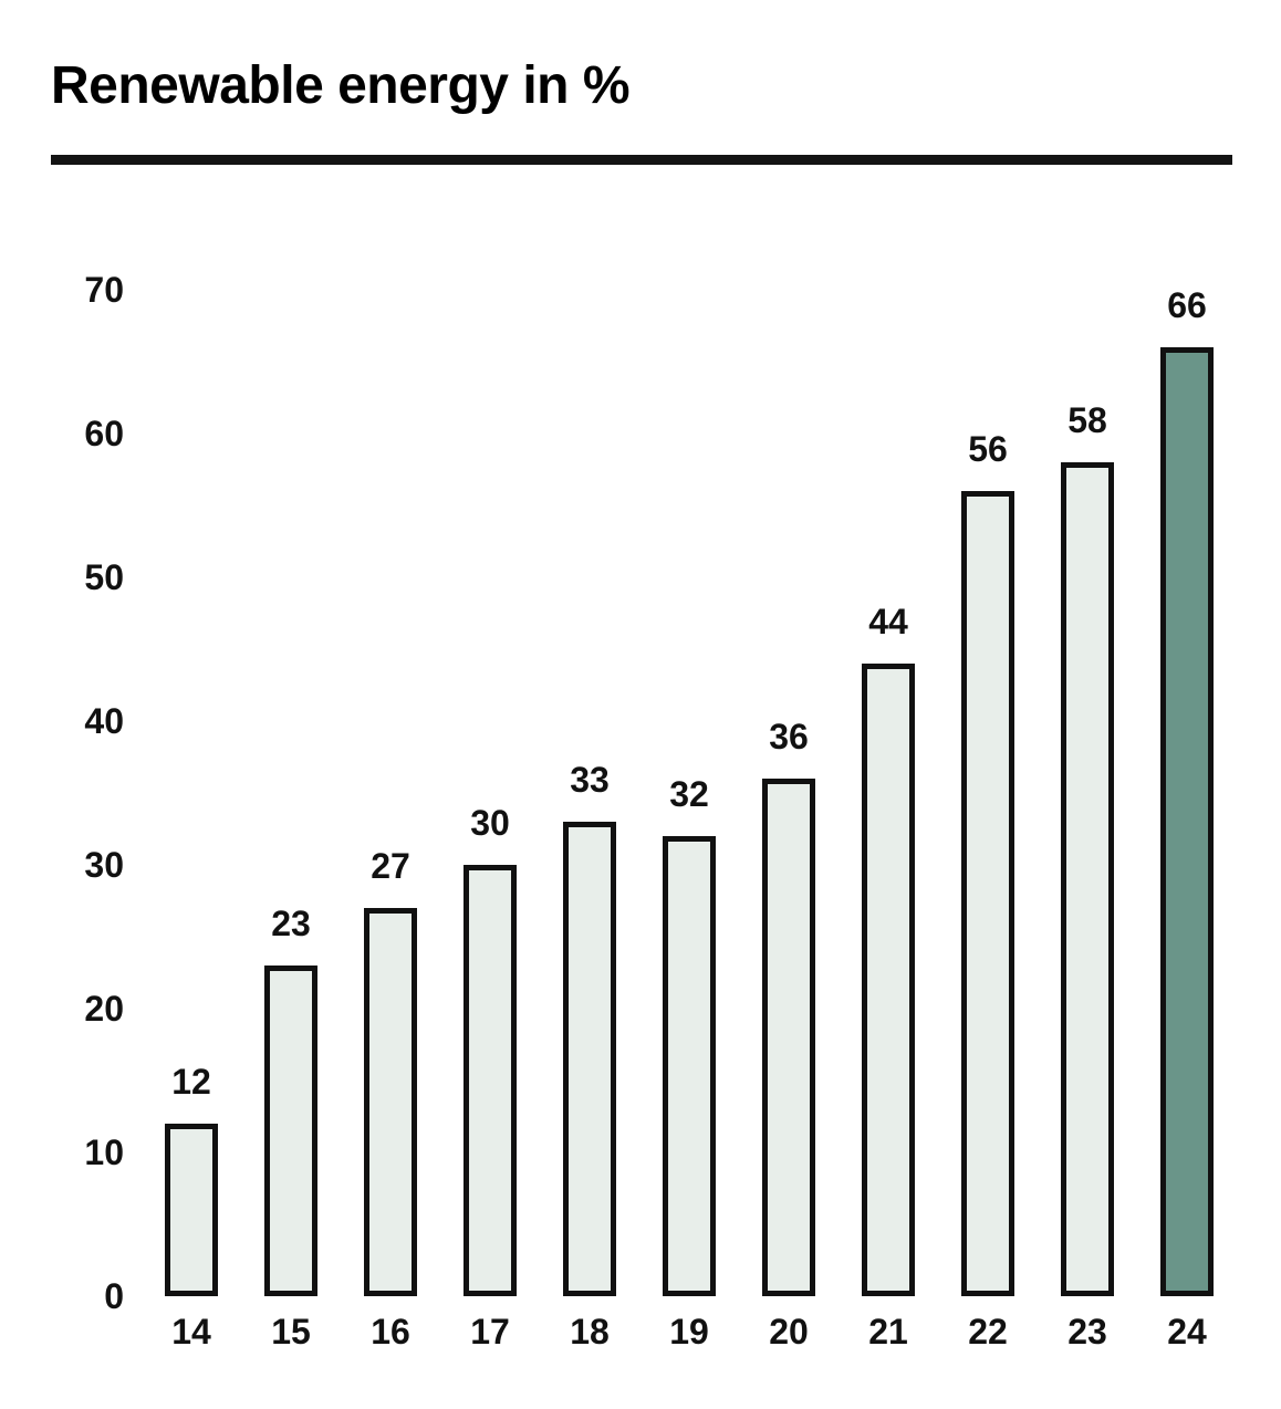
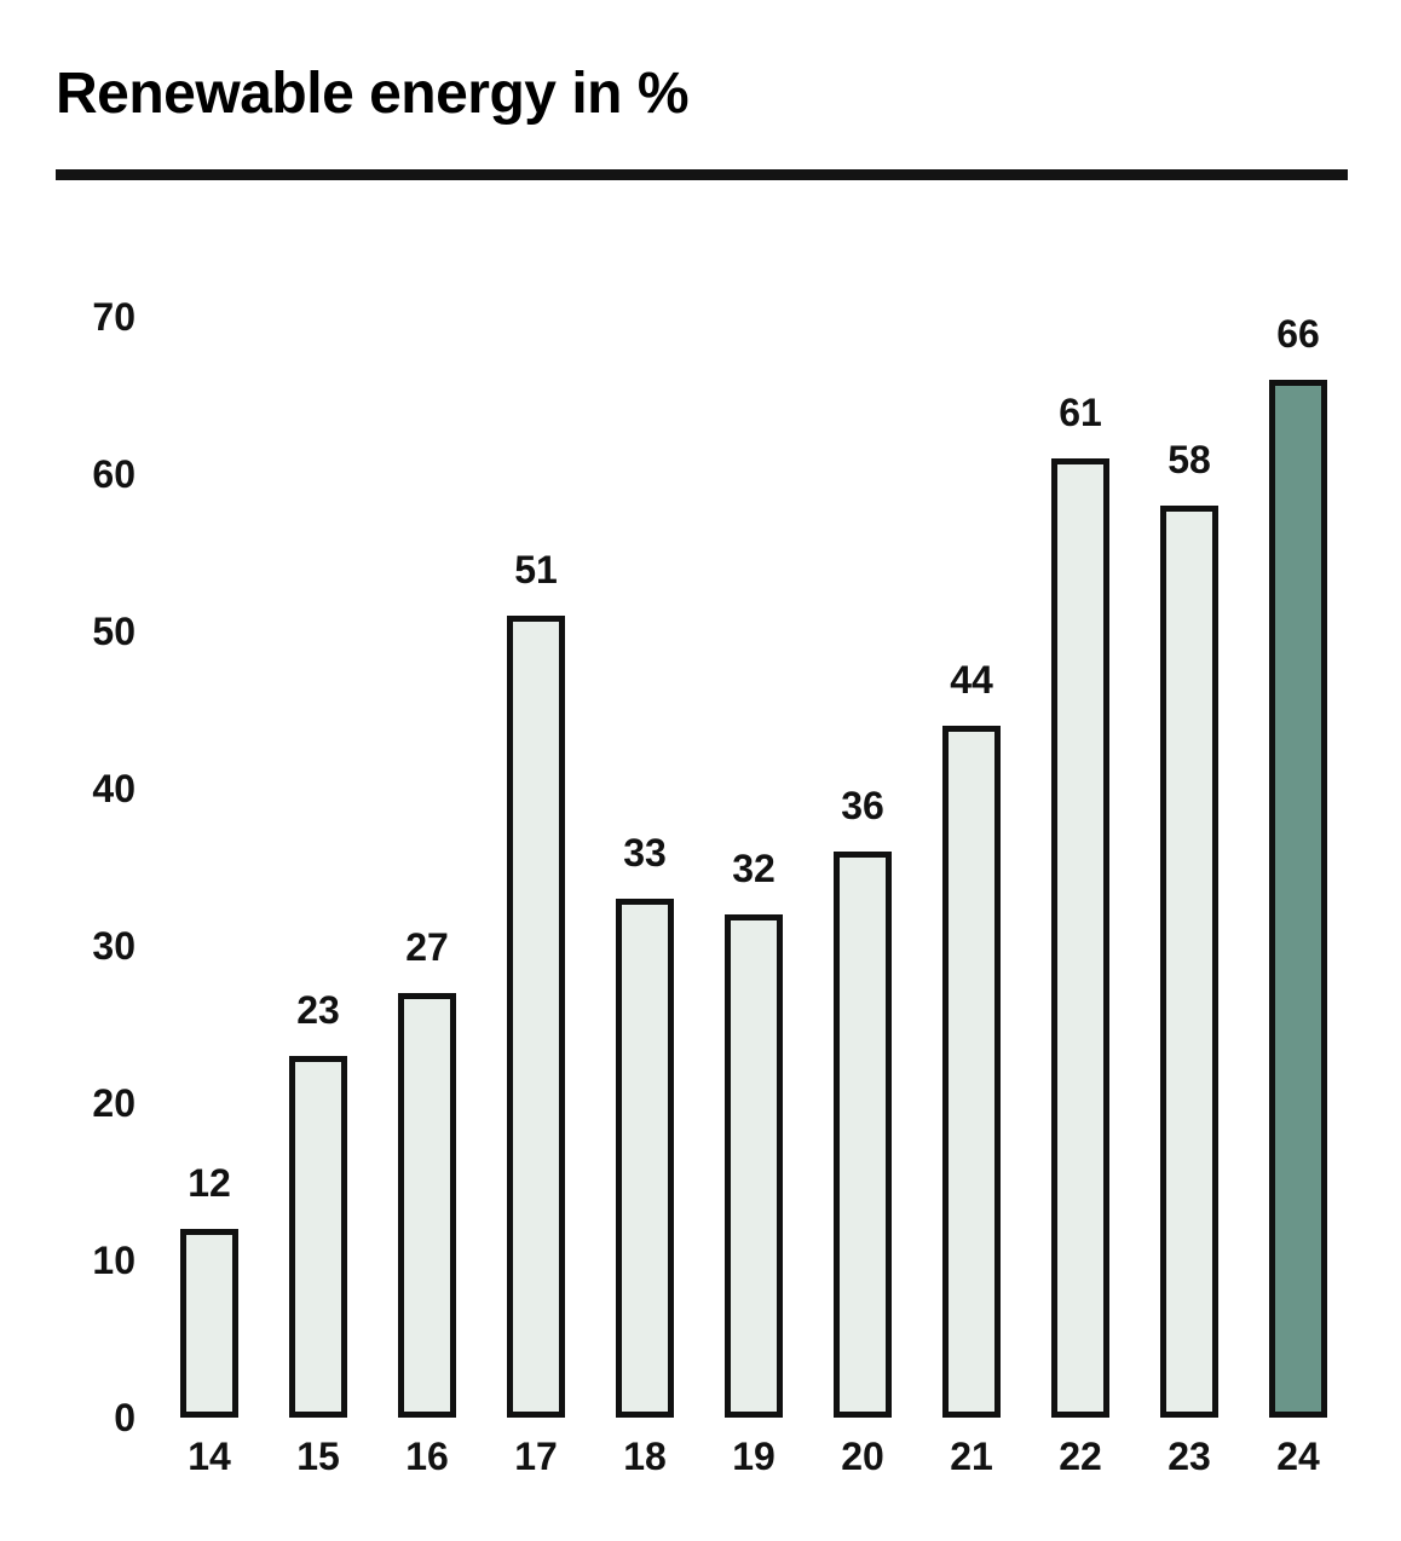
17: 30 -> 51
22: 56 -> 61
